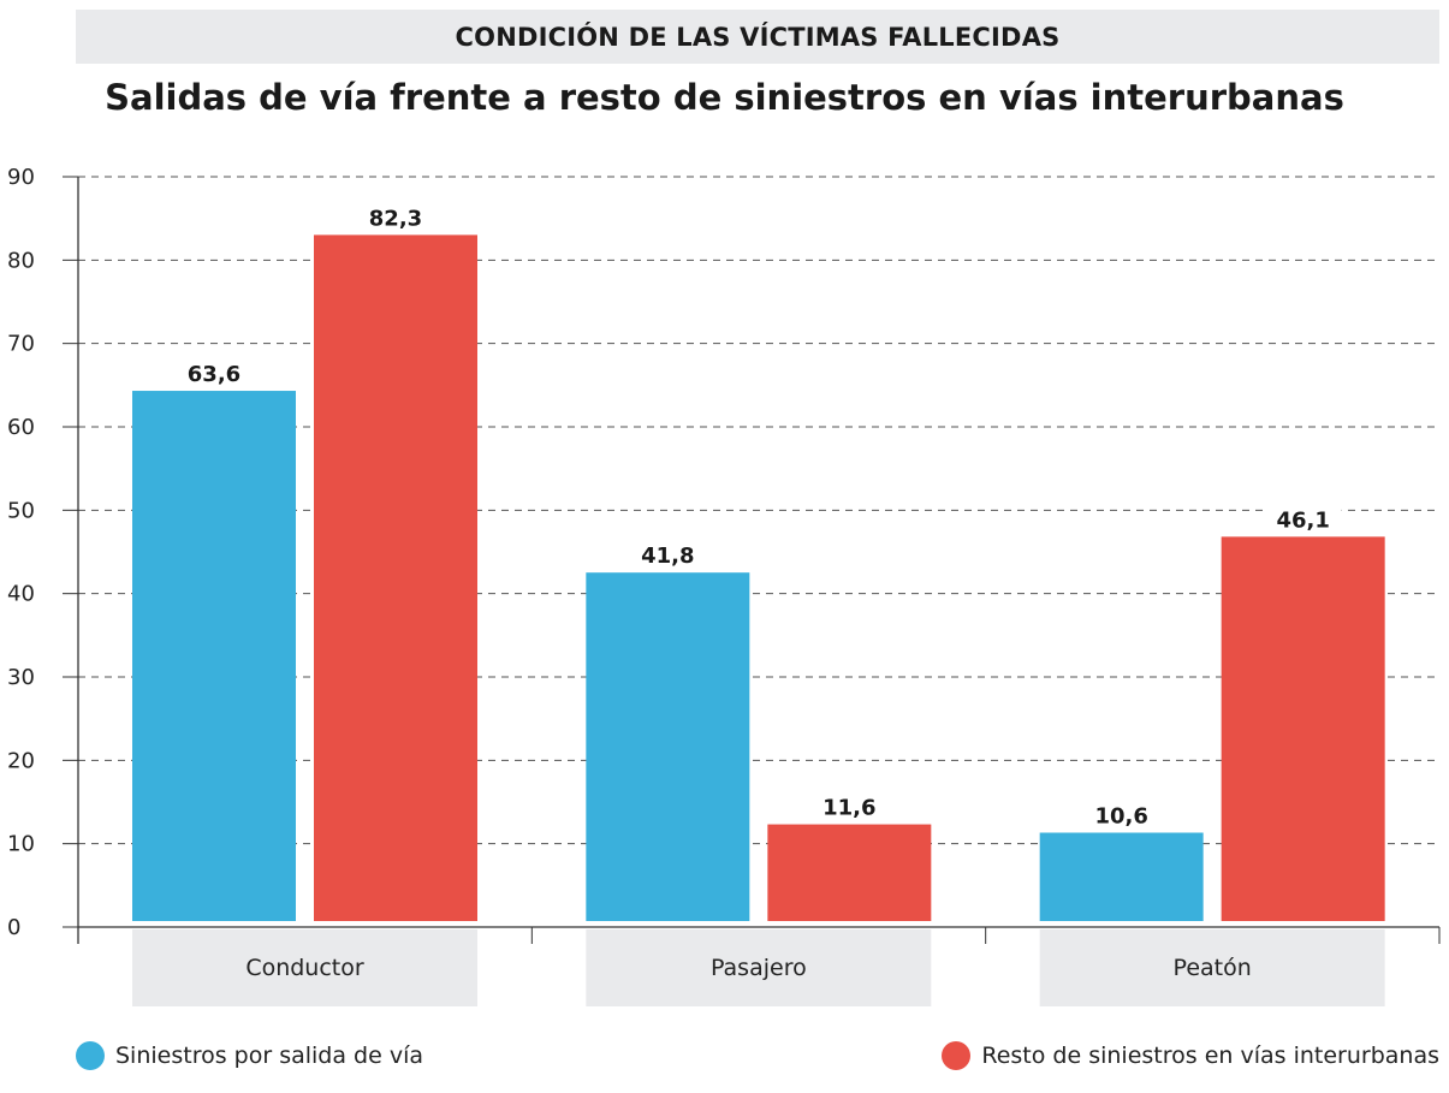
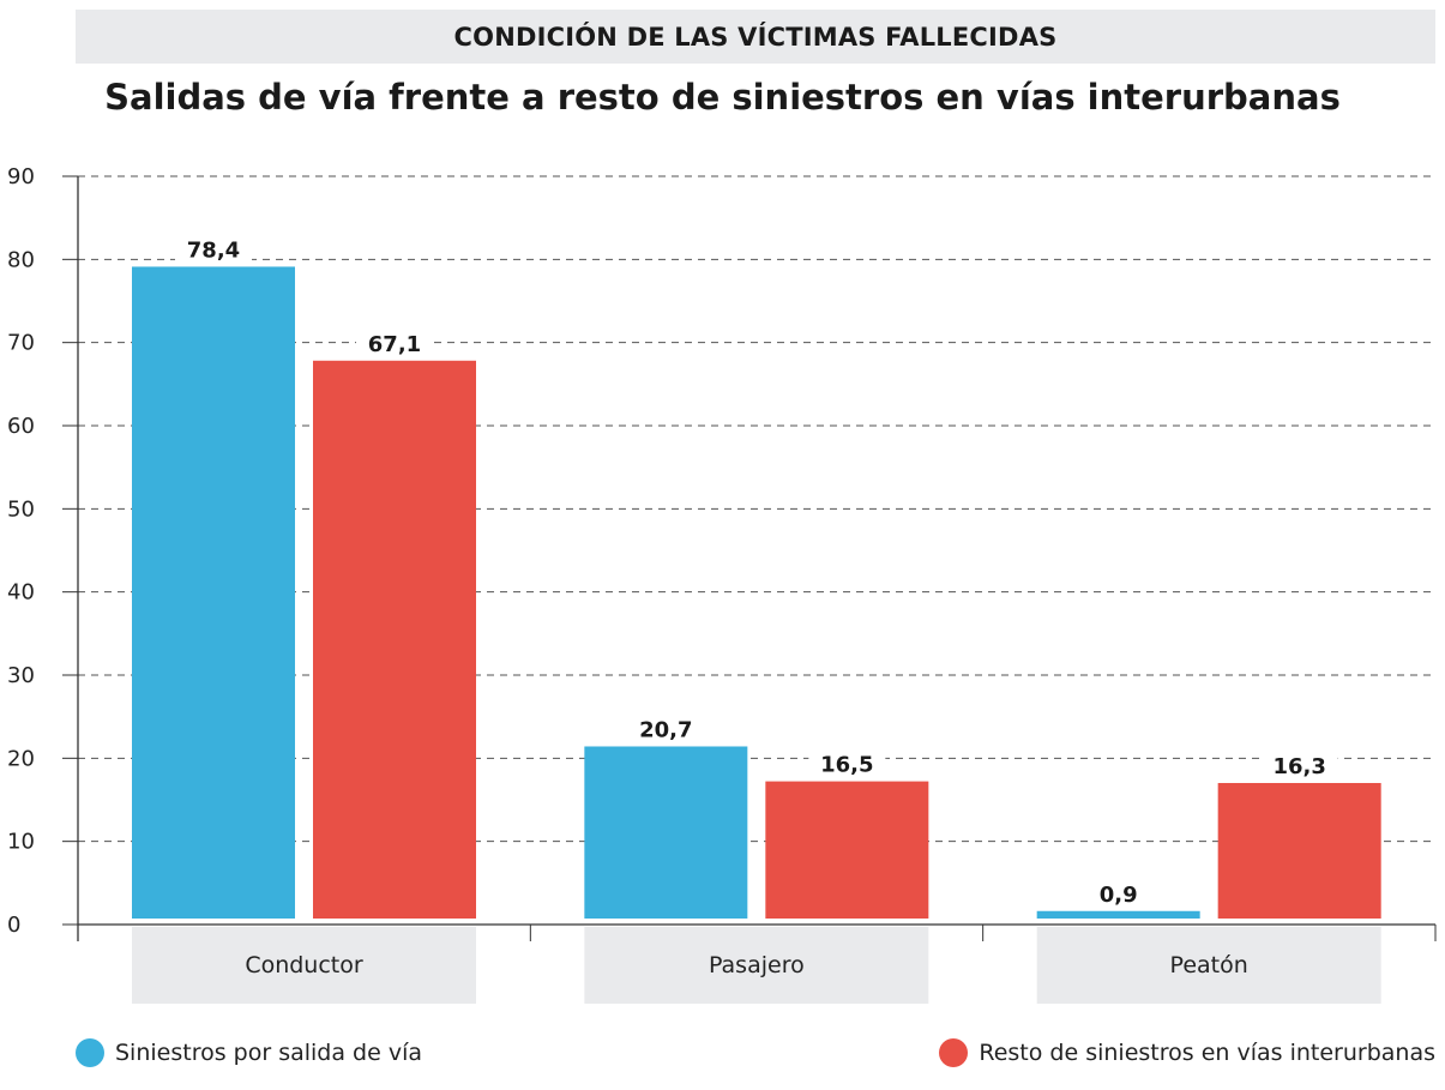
Siniestros por salida de vía/Conductor: 63,6 -> 78,4
Resto de siniestros en vías interurbanas/Conductor: 82,3 -> 67,1
Siniestros por salida de vía/Pasajero: 41,8 -> 20,7
Resto de siniestros en vías interurbanas/Pasajero: 11,6 -> 16,5
Siniestros por salida de vía/Peatón: 10,6 -> 0,9
Resto de siniestros en vías interurbanas/Peatón: 46,1 -> 16,3
